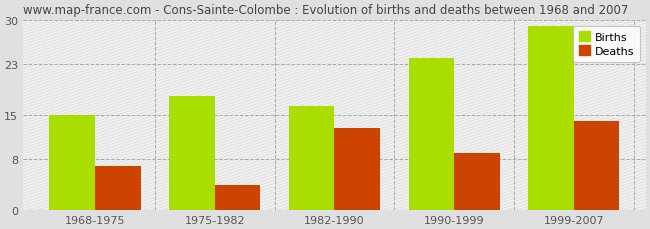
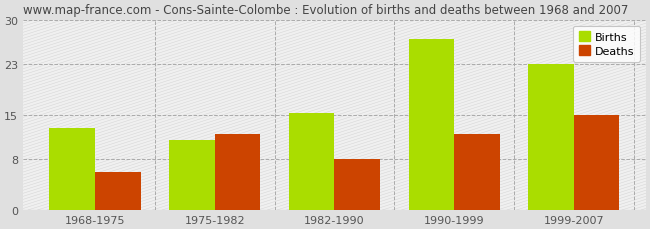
Births/1968-1975: 15.0 -> 13.0
Deaths/1968-1975: 7 -> 6
Births/1975-1982: 18.0 -> 11.0
Deaths/1975-1982: 4 -> 12
Births/1982-1990: 16.5 -> 15.4
Deaths/1982-1990: 13 -> 8
Births/1990-1999: 24.0 -> 27.0
Deaths/1990-1999: 9 -> 12
Births/1999-2007: 29.0 -> 23.0
Deaths/1999-2007: 14 -> 15
